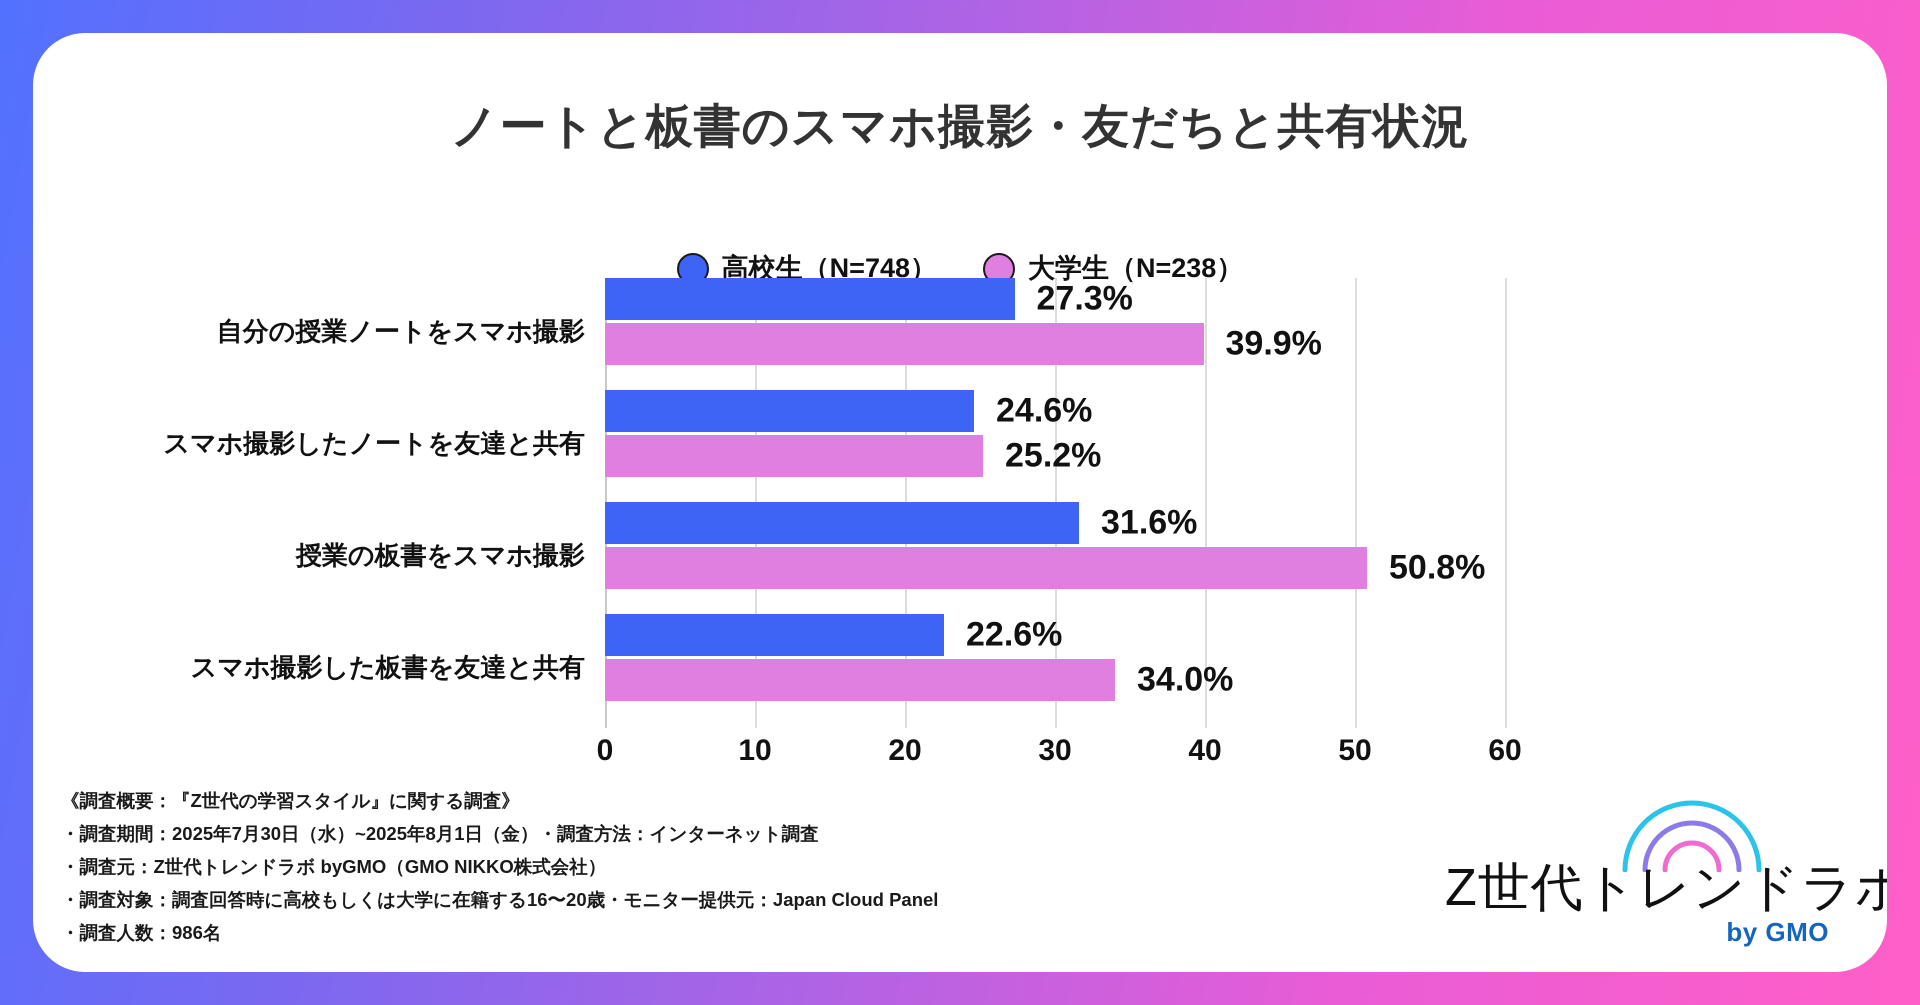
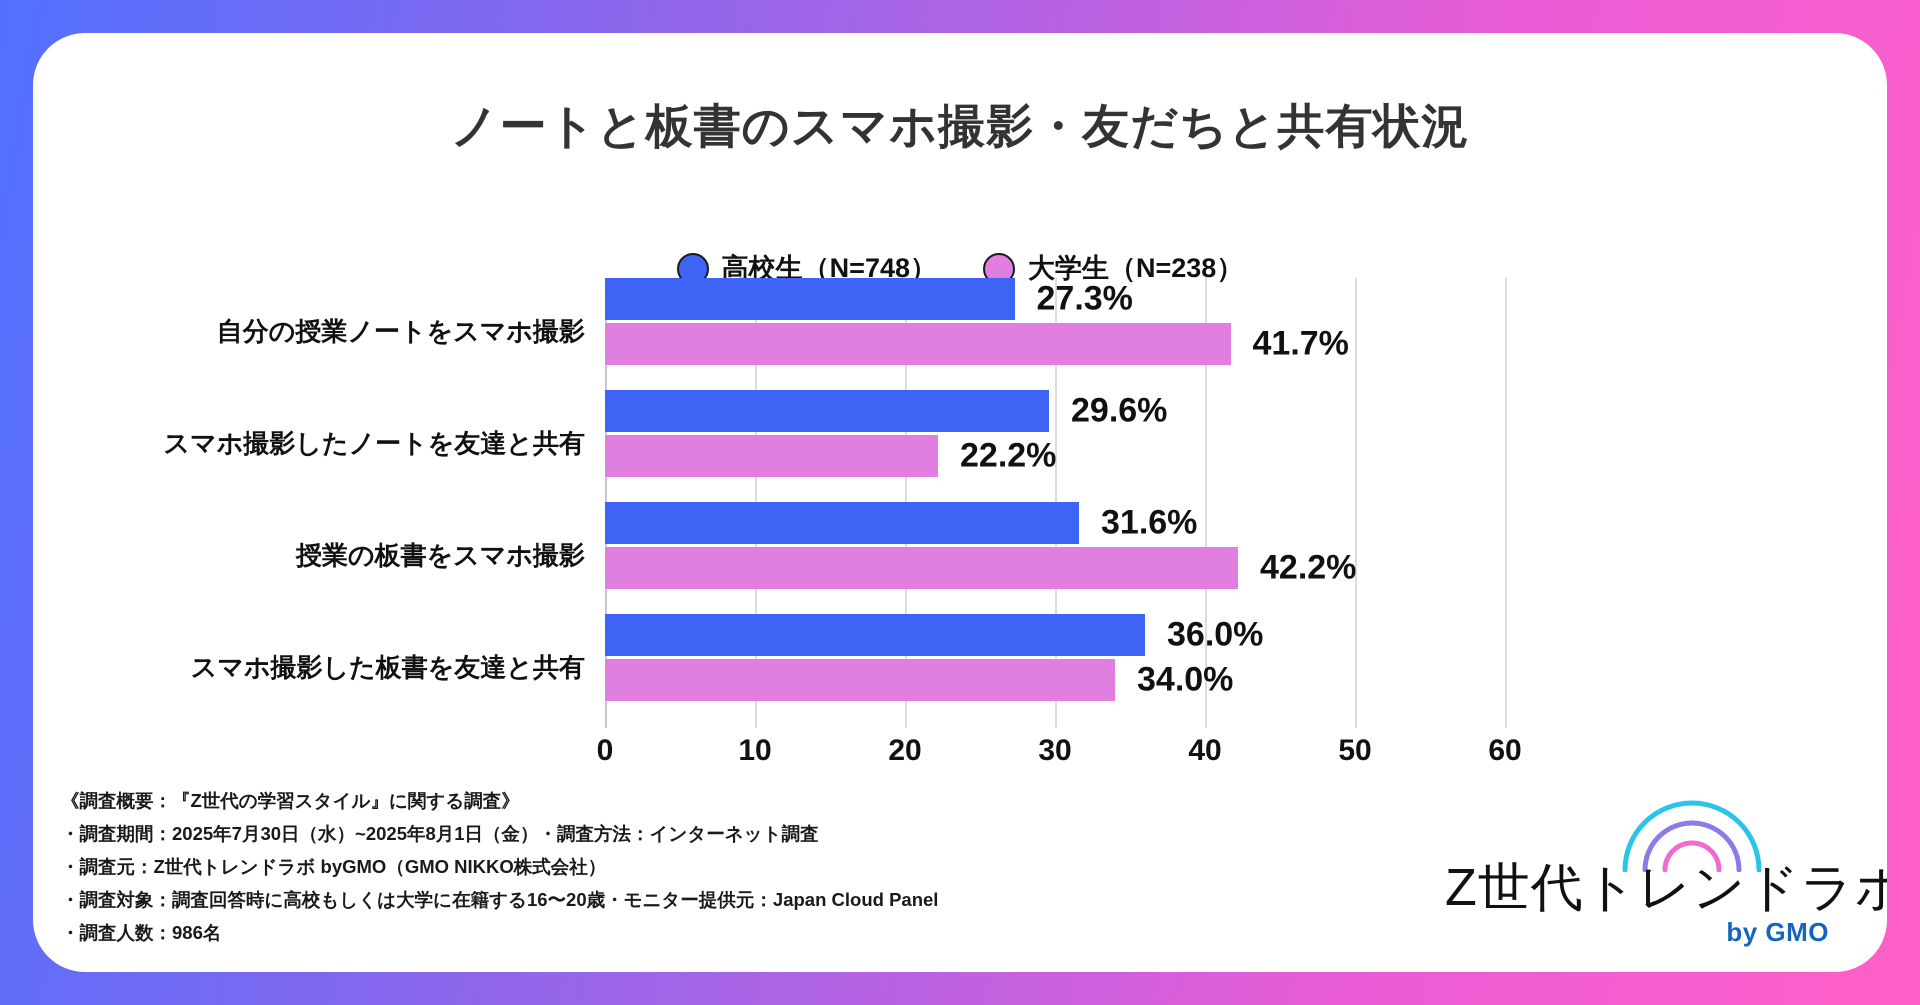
大学生（N=238）/自分の授業ノートをスマホ撮影: 39.9% -> 41.7%
高校生（N=748）/スマホ撮影したノートを友達と共有: 24.6% -> 29.6%
大学生（N=238）/スマホ撮影したノートを友達と共有: 25.2% -> 22.2%
大学生（N=238）/授業の板書をスマホ撮影: 50.8% -> 42.2%
高校生（N=748）/スマホ撮影した板書を友達と共有: 22.6% -> 36.0%
